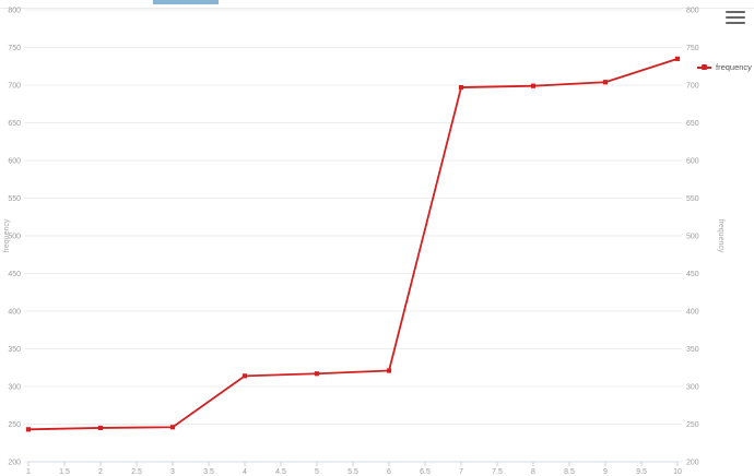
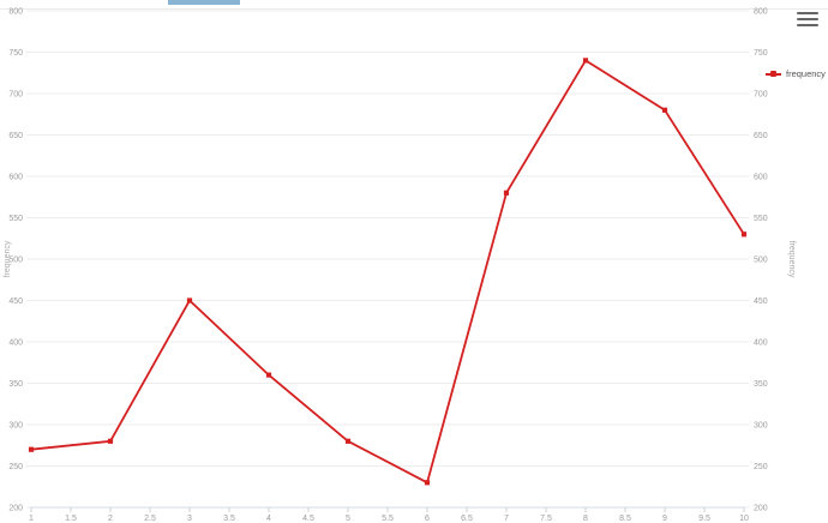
1: 240 -> 270
2: 240 -> 280
3: 250 -> 450
4: 310 -> 360
5: 320 -> 280
6: 320 -> 230
7: 700 -> 580
8: 700 -> 740
9: 700 -> 680
10: 740 -> 530
